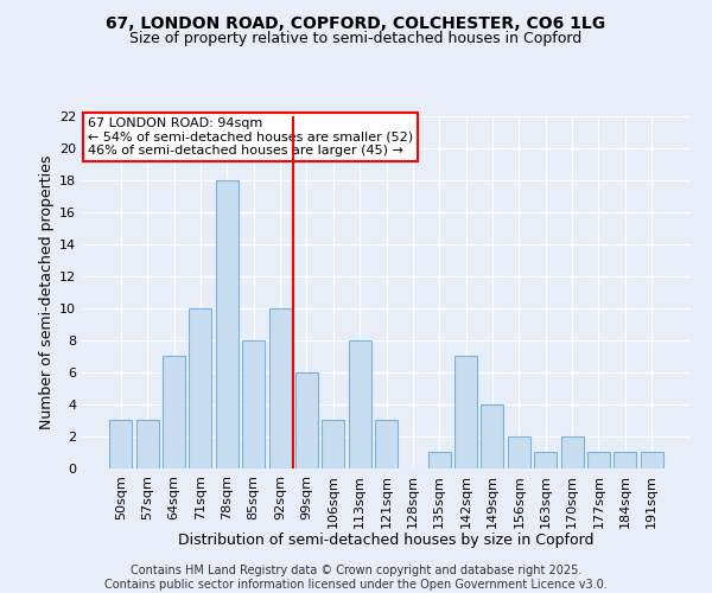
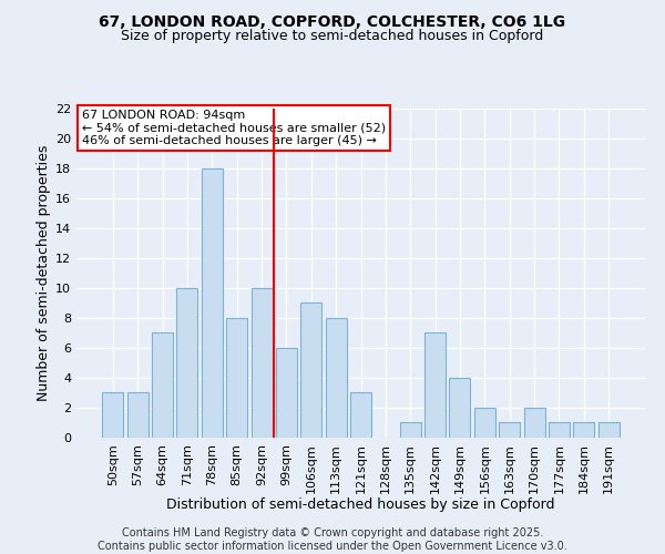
106sqm: 3 -> 9
